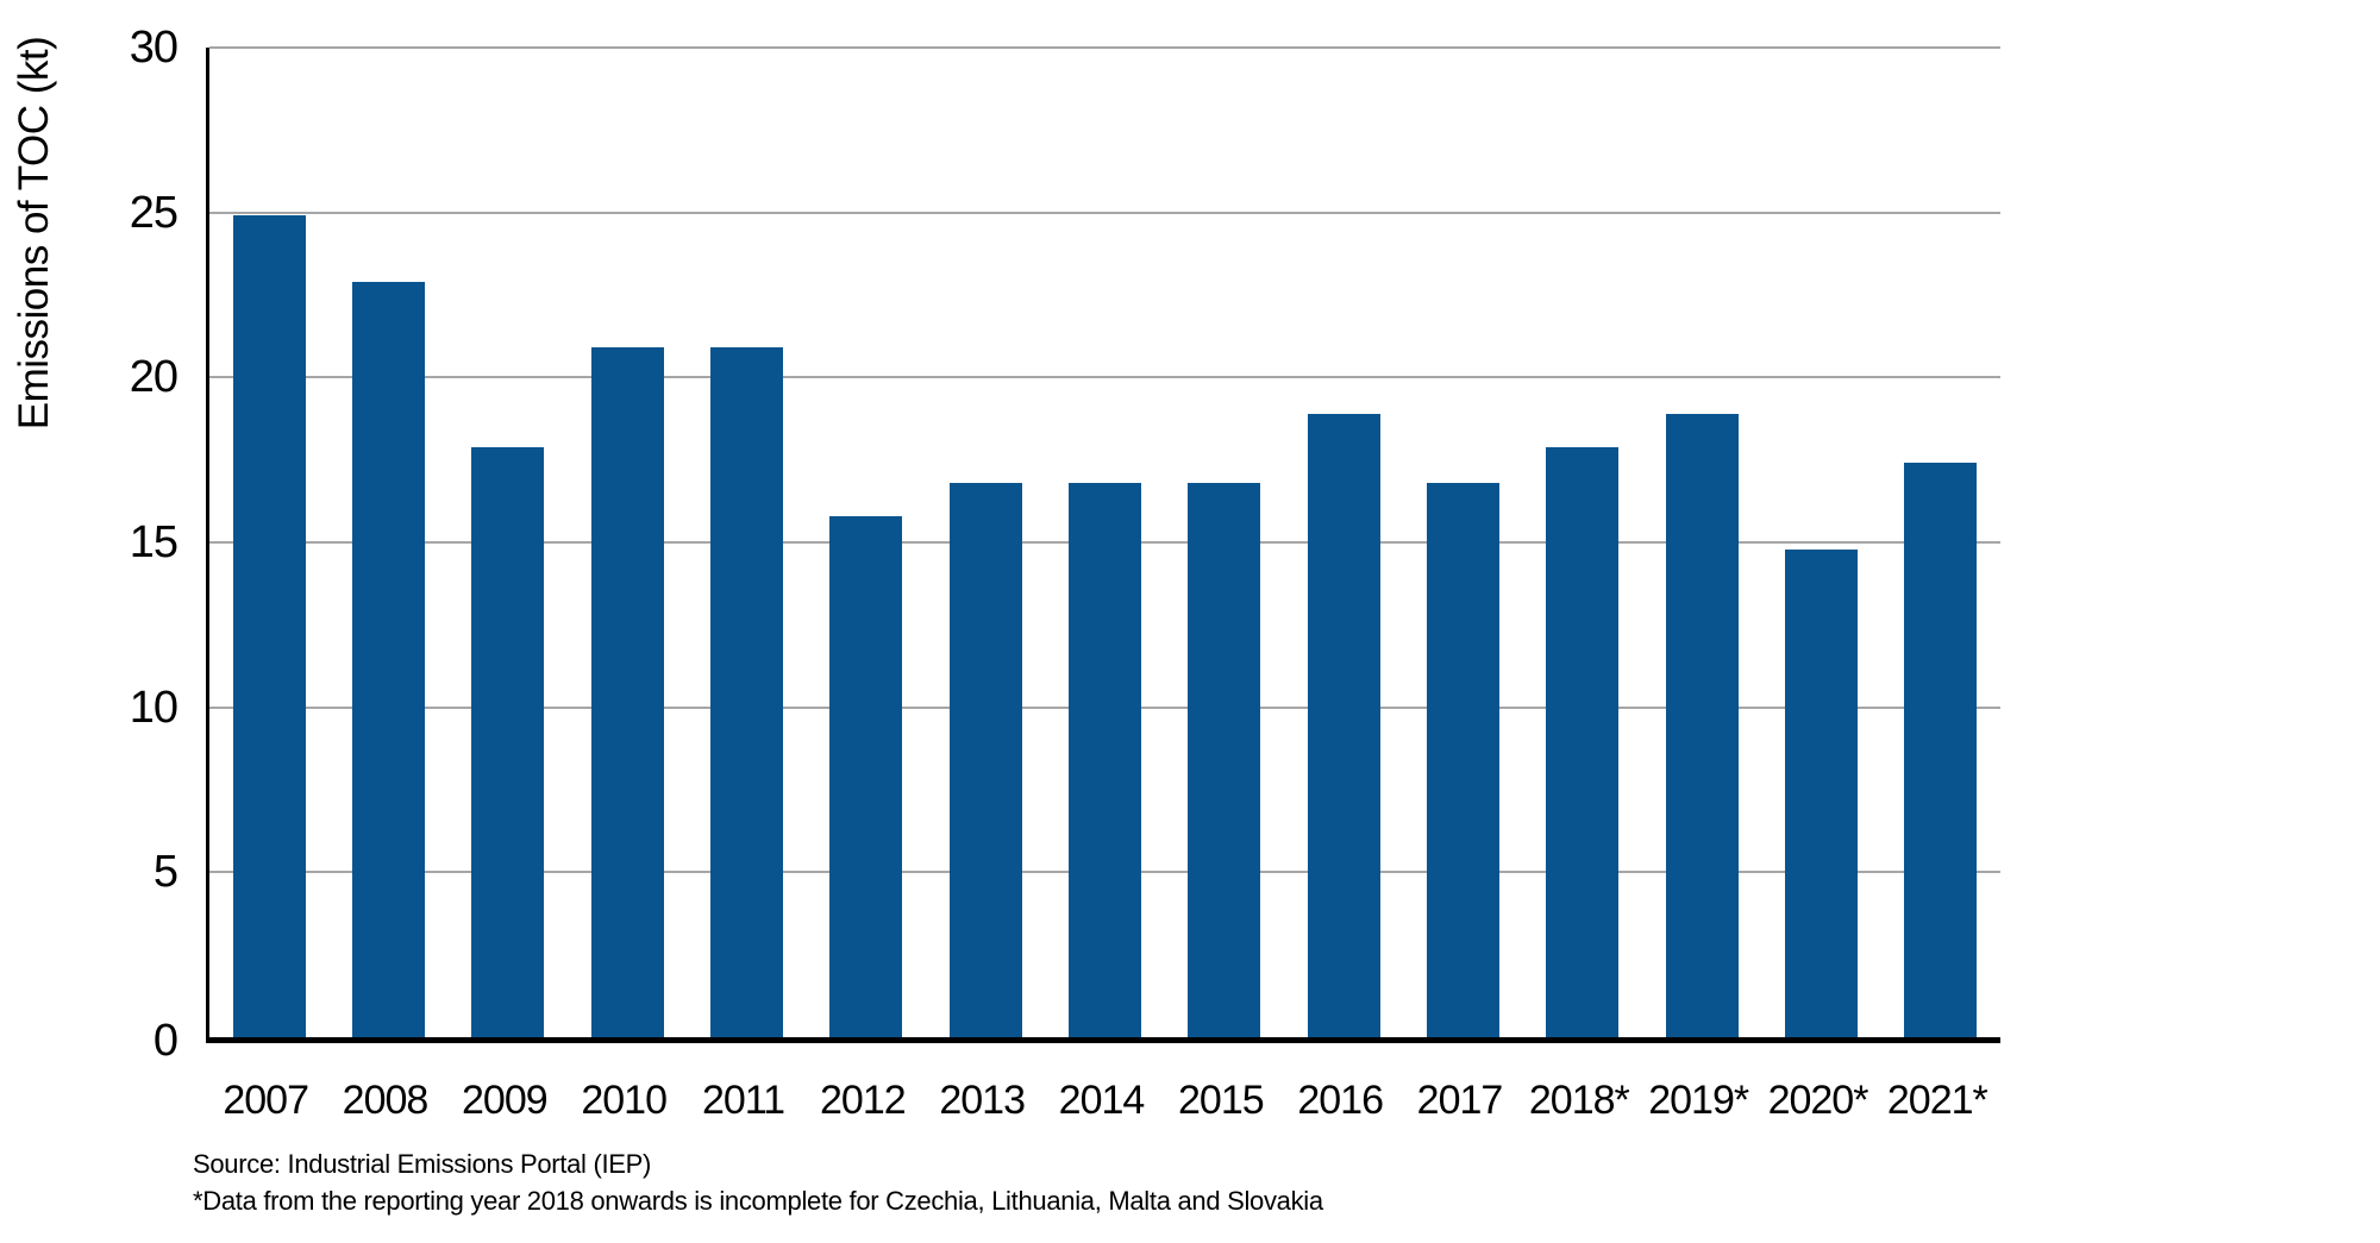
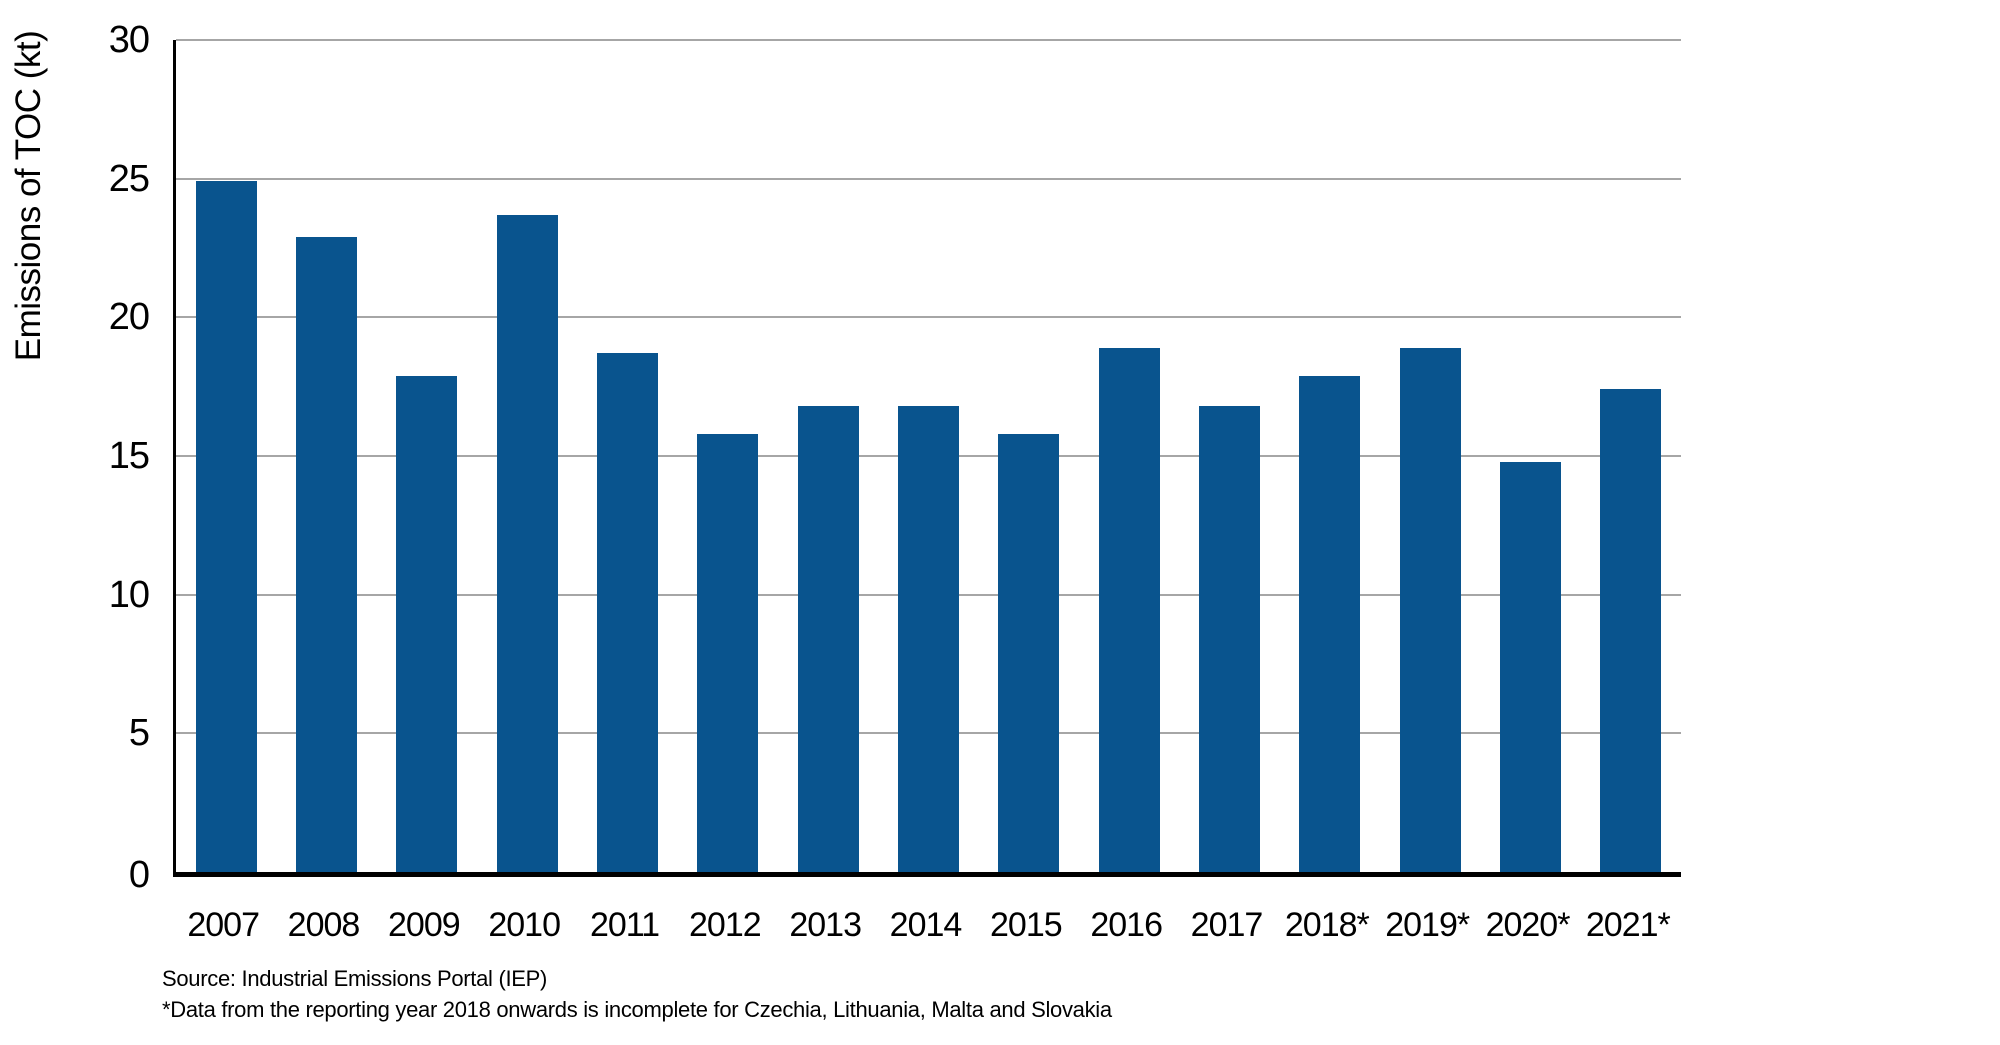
2010: 20.9 -> 23.7
2011: 20.9 -> 18.7
2015: 16.8 -> 15.8
